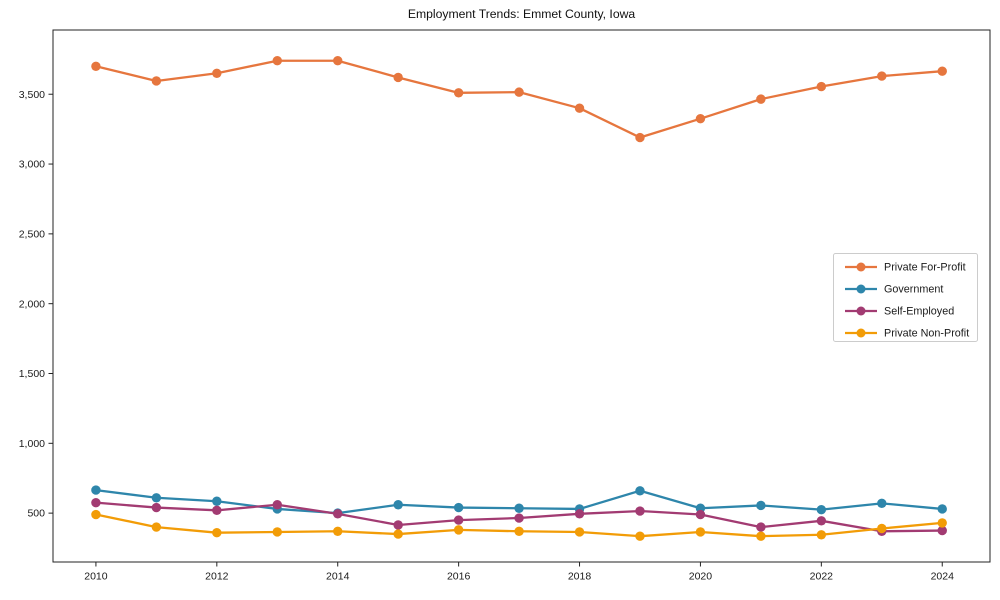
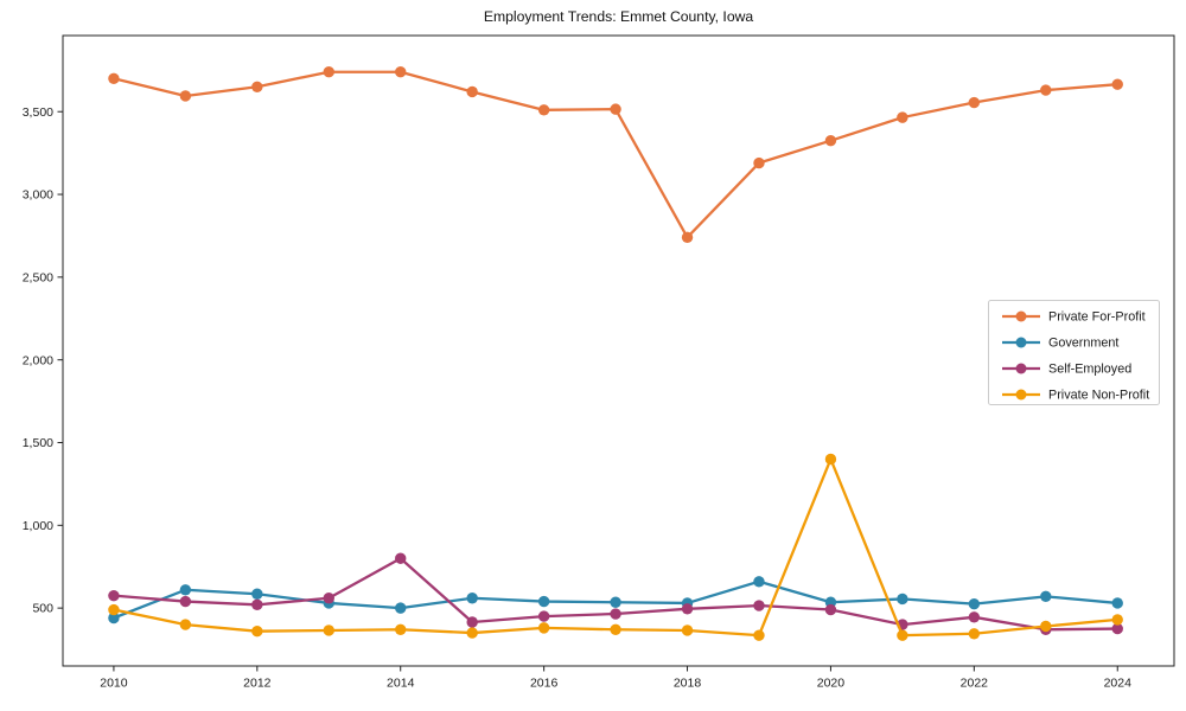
Government/2010: 660 -> 440
Self-Employed/2014: 500 -> 800
Private For-Profit/2018: 3400 -> 2740
Private Non-Profit/2020: 360 -> 1400
